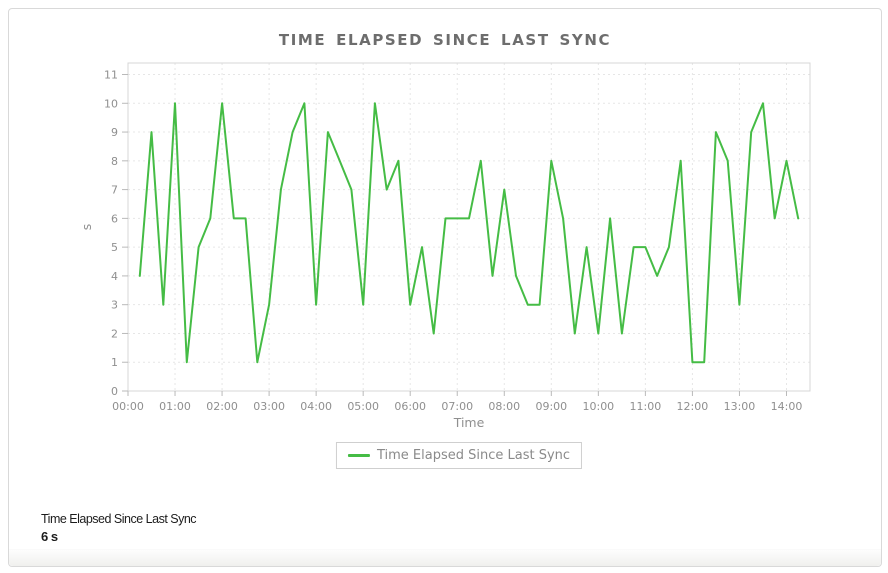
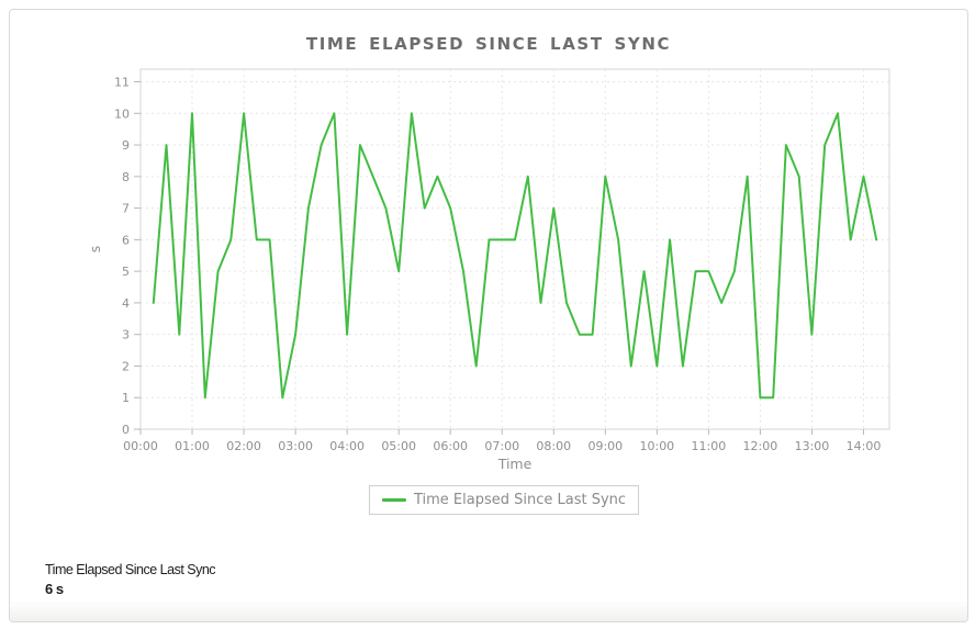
05:00: 3 -> 5
06:00: 3 -> 7
